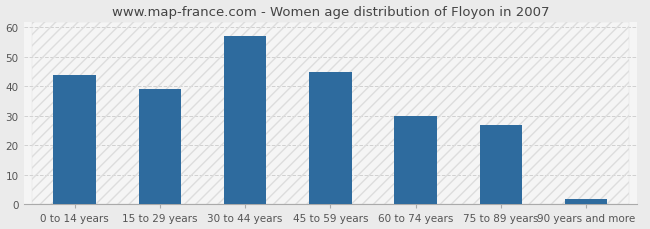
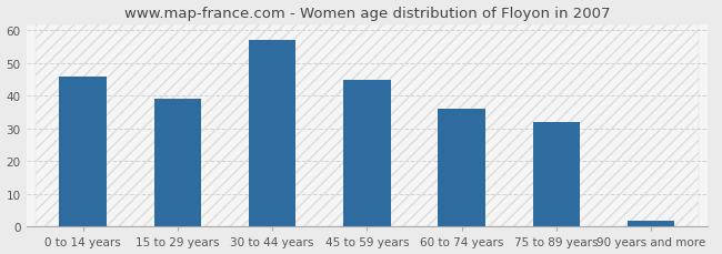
0 to 14 years: 44 -> 46
60 to 74 years: 30 -> 36
75 to 89 years: 27 -> 32
